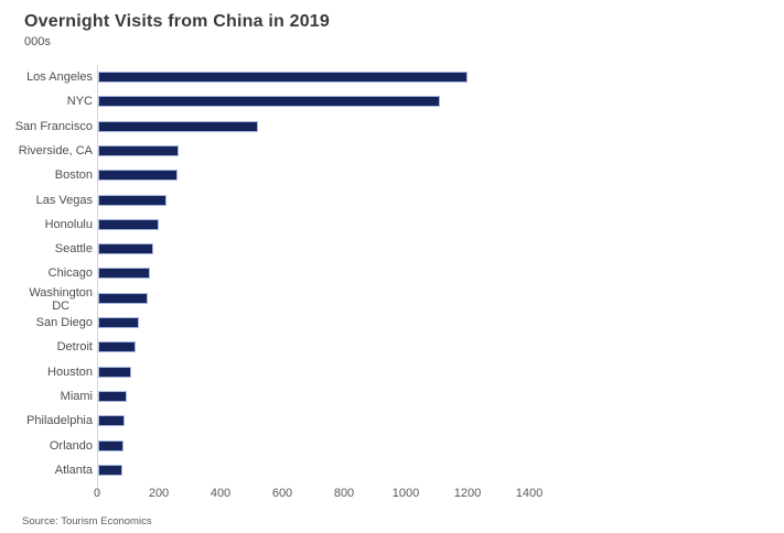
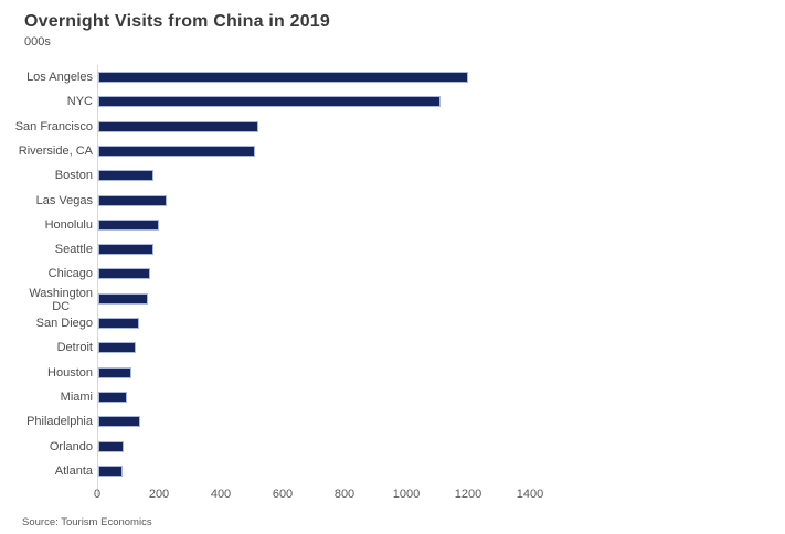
Riverside, CA: 260 -> 500
Boston: 250 -> 170
Philadelphia: 80 -> 130
